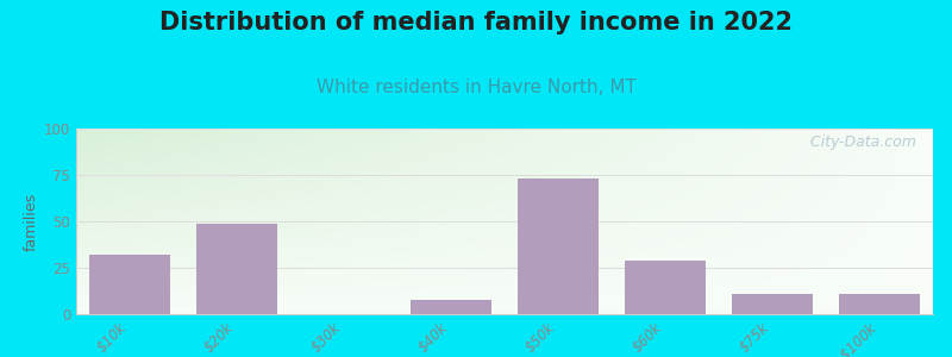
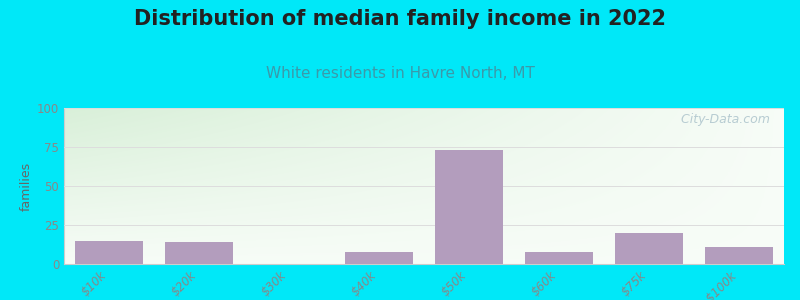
$10k: 32 -> 15
$20k: 49 -> 14
$60k: 29 -> 8
$75k: 11 -> 20
